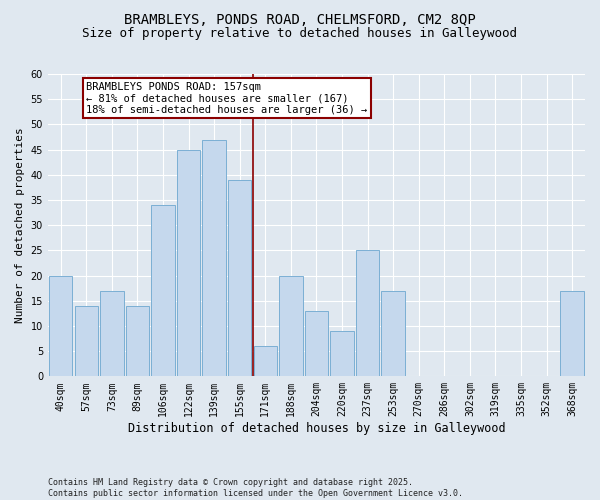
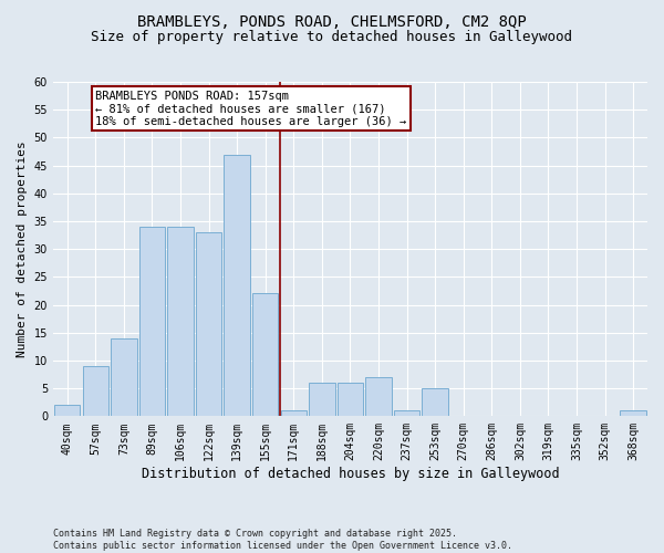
40sqm: 20 -> 2
57sqm: 14 -> 9
73sqm: 17 -> 14
89sqm: 14 -> 34
122sqm: 45 -> 33
155sqm: 39 -> 22
171sqm: 6 -> 1
188sqm: 20 -> 6
204sqm: 13 -> 6
220sqm: 9 -> 7
237sqm: 25 -> 1
253sqm: 17 -> 5
368sqm: 17 -> 1
